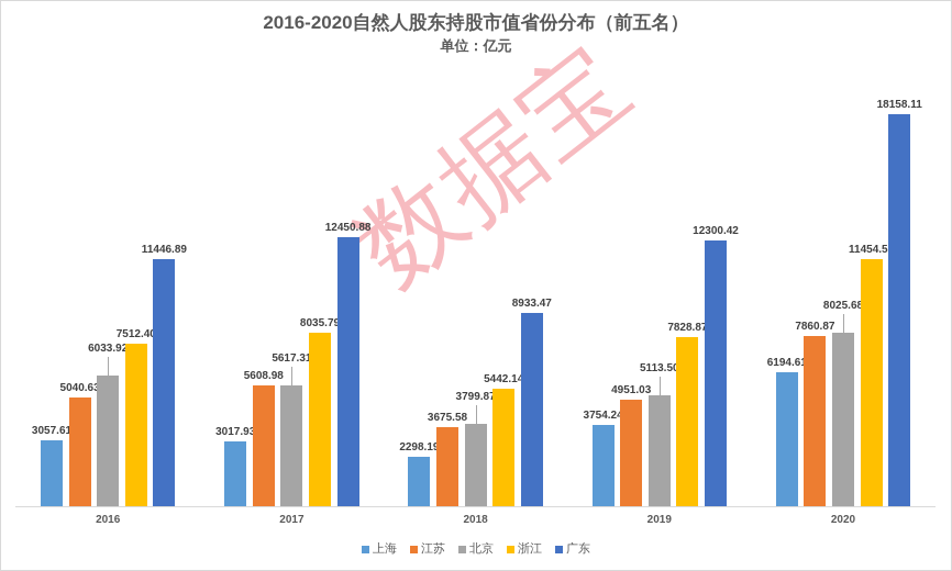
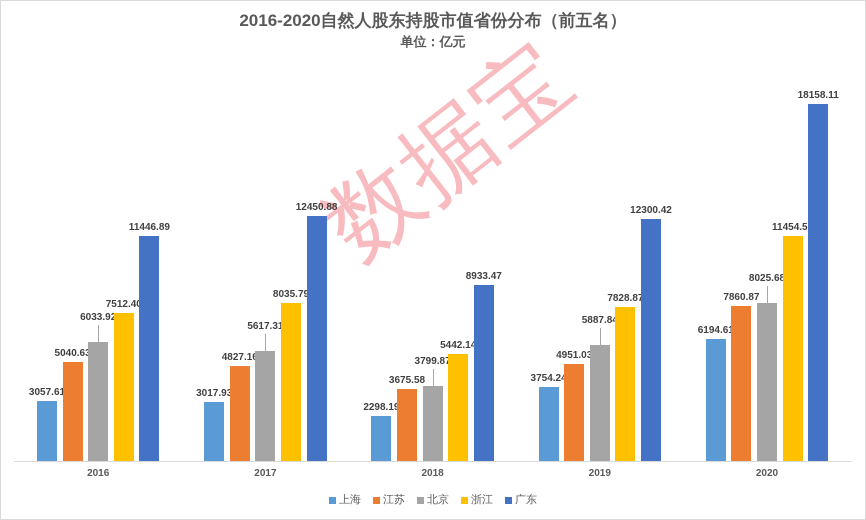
江苏/2017: 5608.98 -> 4827.16
北京/2019: 5113.50 -> 5887.84
